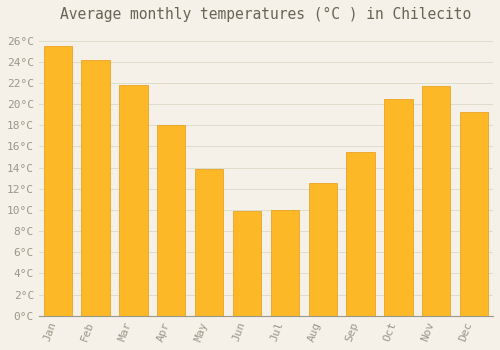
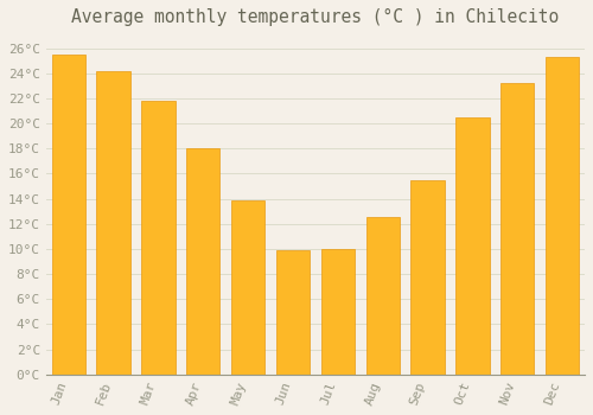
Nov: 21.7°C -> 23.2°C
Dec: 19.3°C -> 25.3°C
